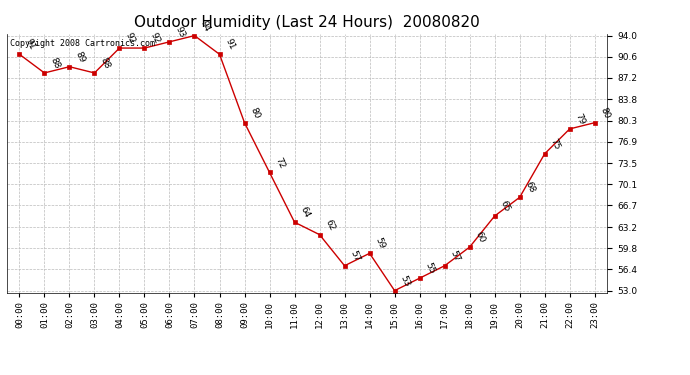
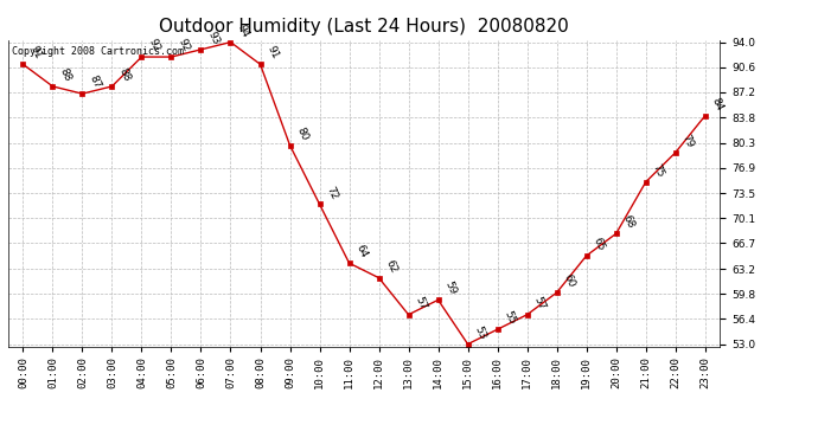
02:00: 89 -> 87
23:00: 80 -> 84
